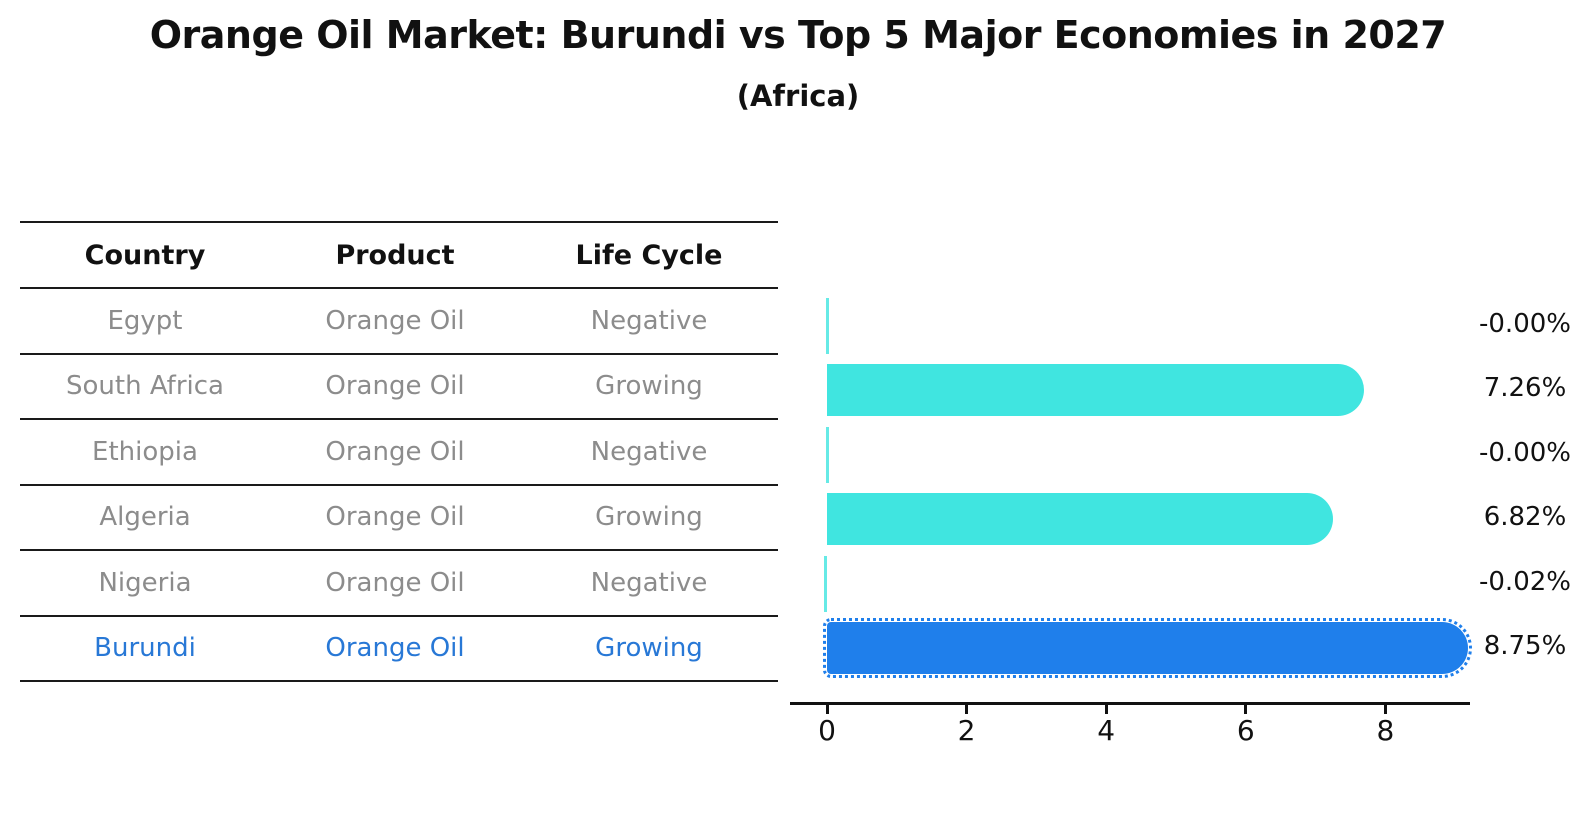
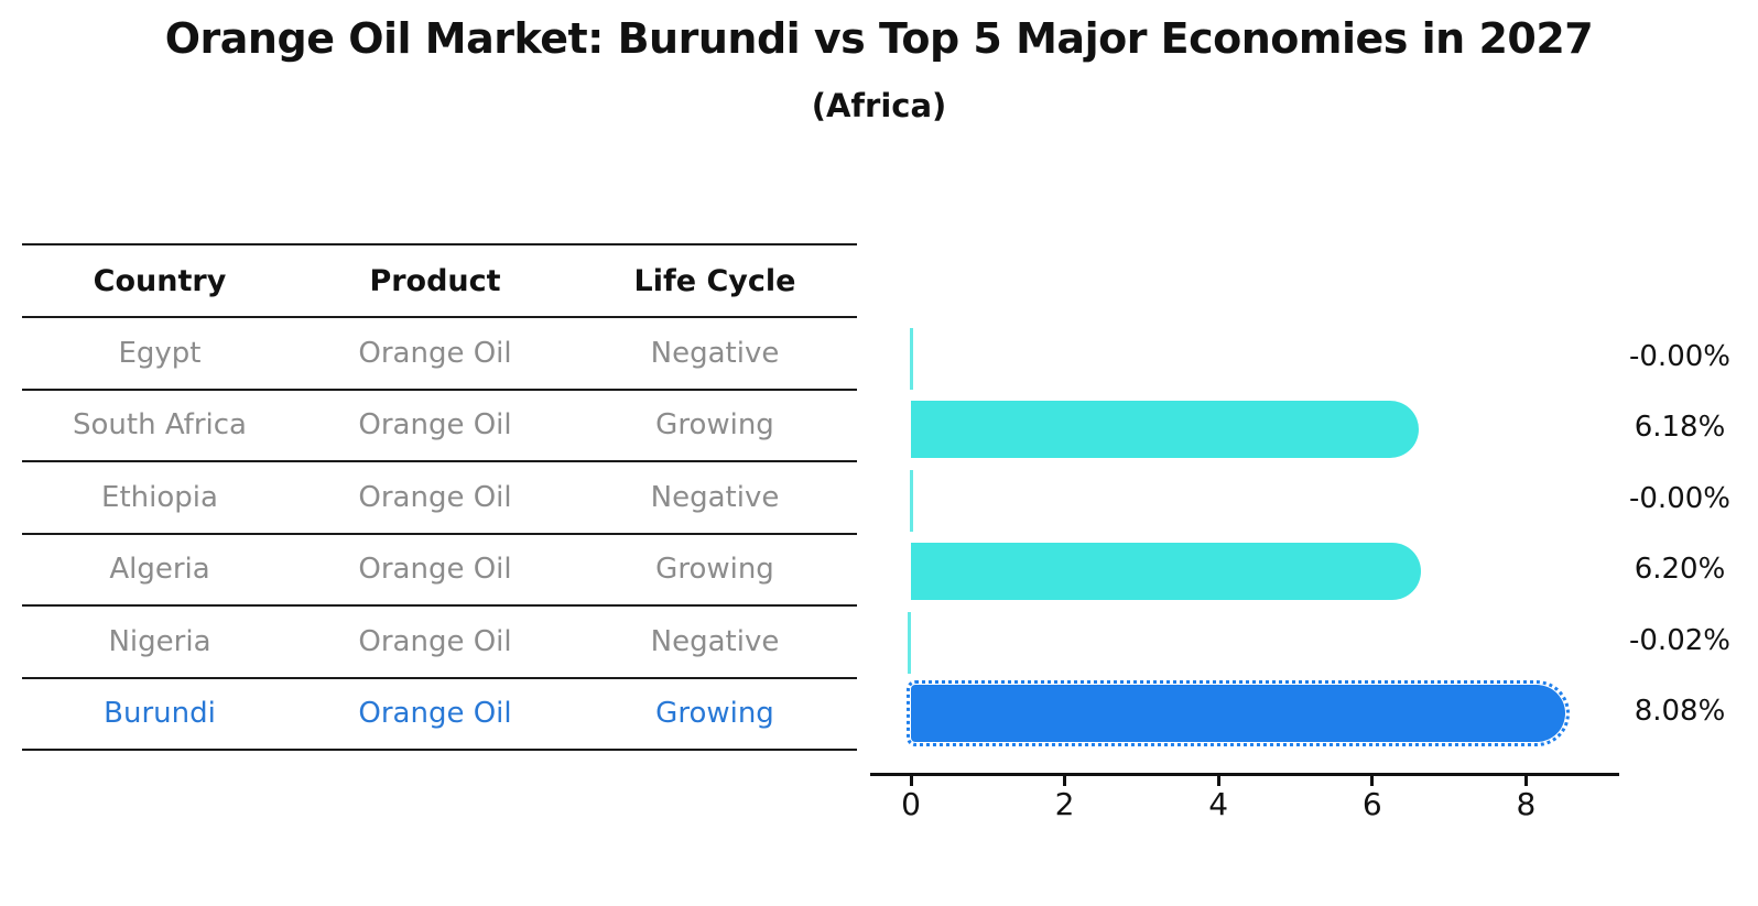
South Africa: 7.26% -> 6.18%
Algeria: 6.82% -> 6.20%
Burundi: 8.75% -> 8.08%
